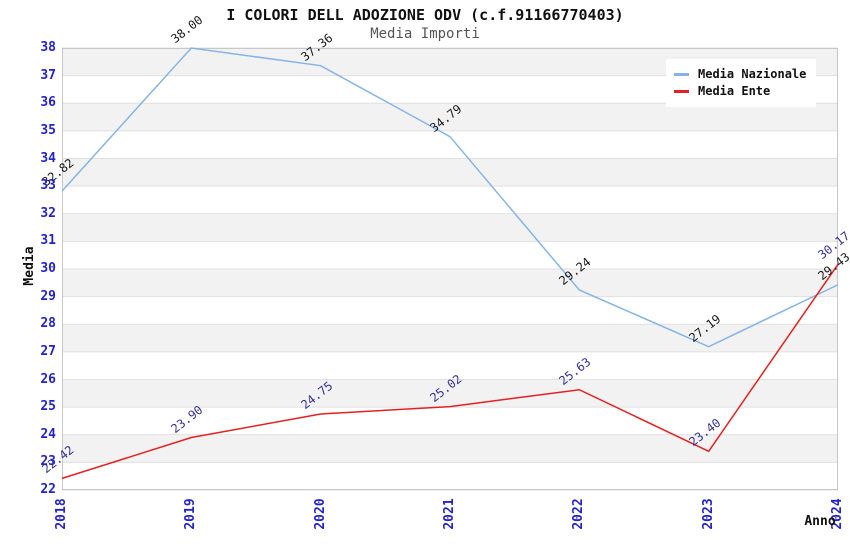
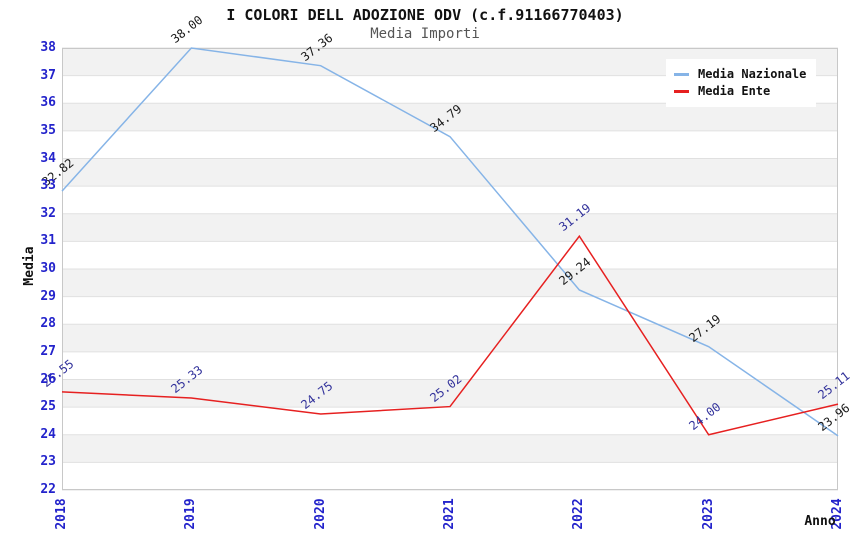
Media Ente/2018: 22.42 -> 25.55
Media Ente/2019: 23.90 -> 25.33
Media Ente/2022: 25.63 -> 31.19
Media Ente/2023: 23.40 -> 24.00
Media Nazionale/2024: 29.43 -> 23.96
Media Ente/2024: 30.17 -> 25.11
